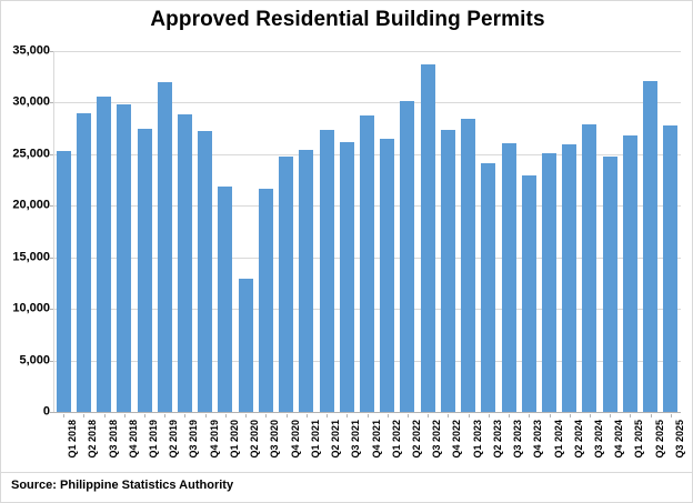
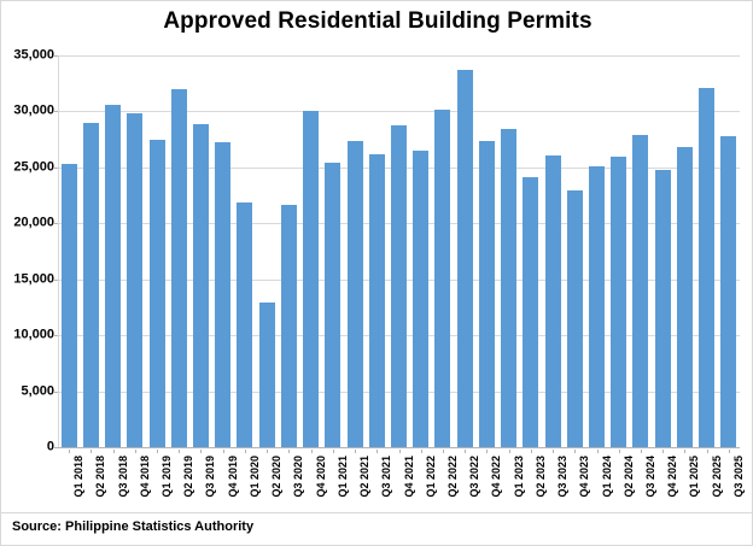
Q4 2020: 25000 -> 30000
